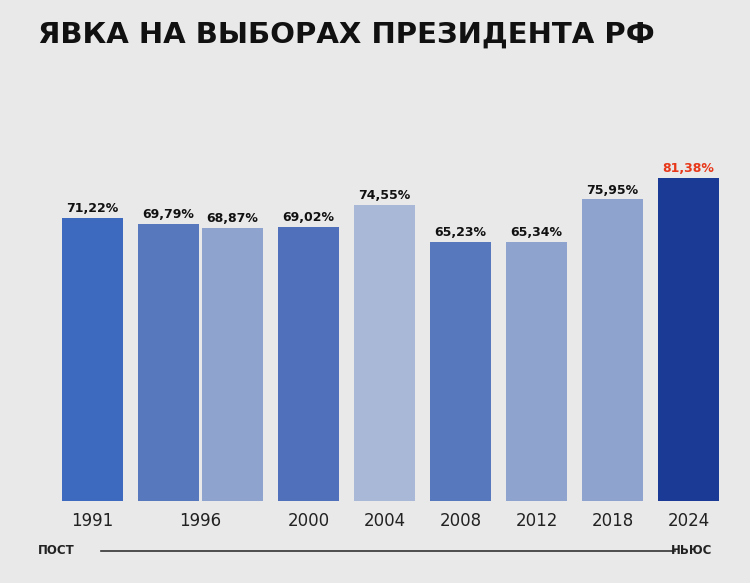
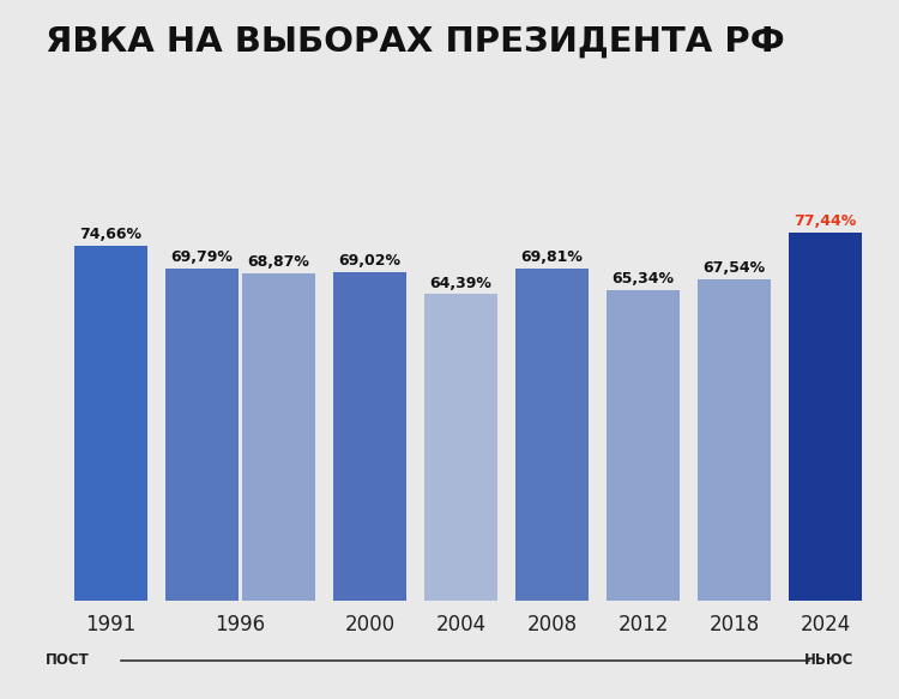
1991: 71,22% -> 74,66%
2004: 74,55% -> 64,39%
2008: 65,23% -> 69,81%
2018: 75,95% -> 67,54%
2024: 81,38% -> 77,44%
